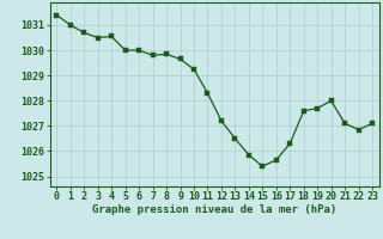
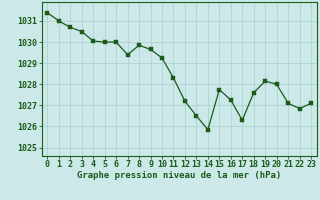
4: 1030.55 -> 1030.05
7: 1029.80 -> 1029.40
15: 1025.40 -> 1027.75
16: 1025.65 -> 1027.25
19: 1027.70 -> 1028.15
